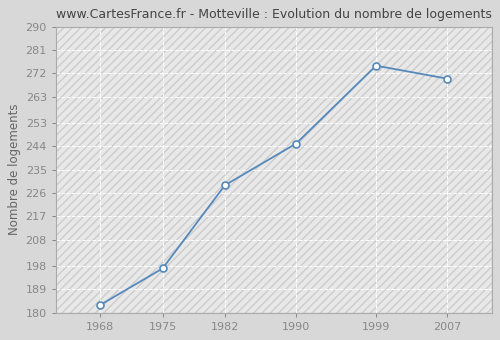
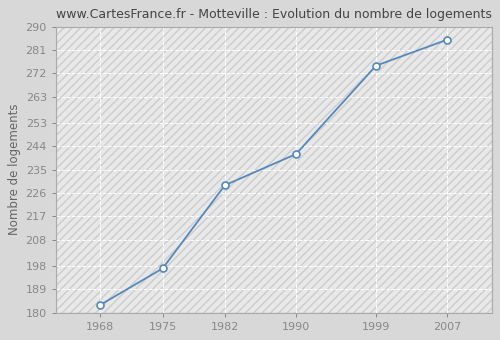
1990: 245 -> 241
2007: 270 -> 285
